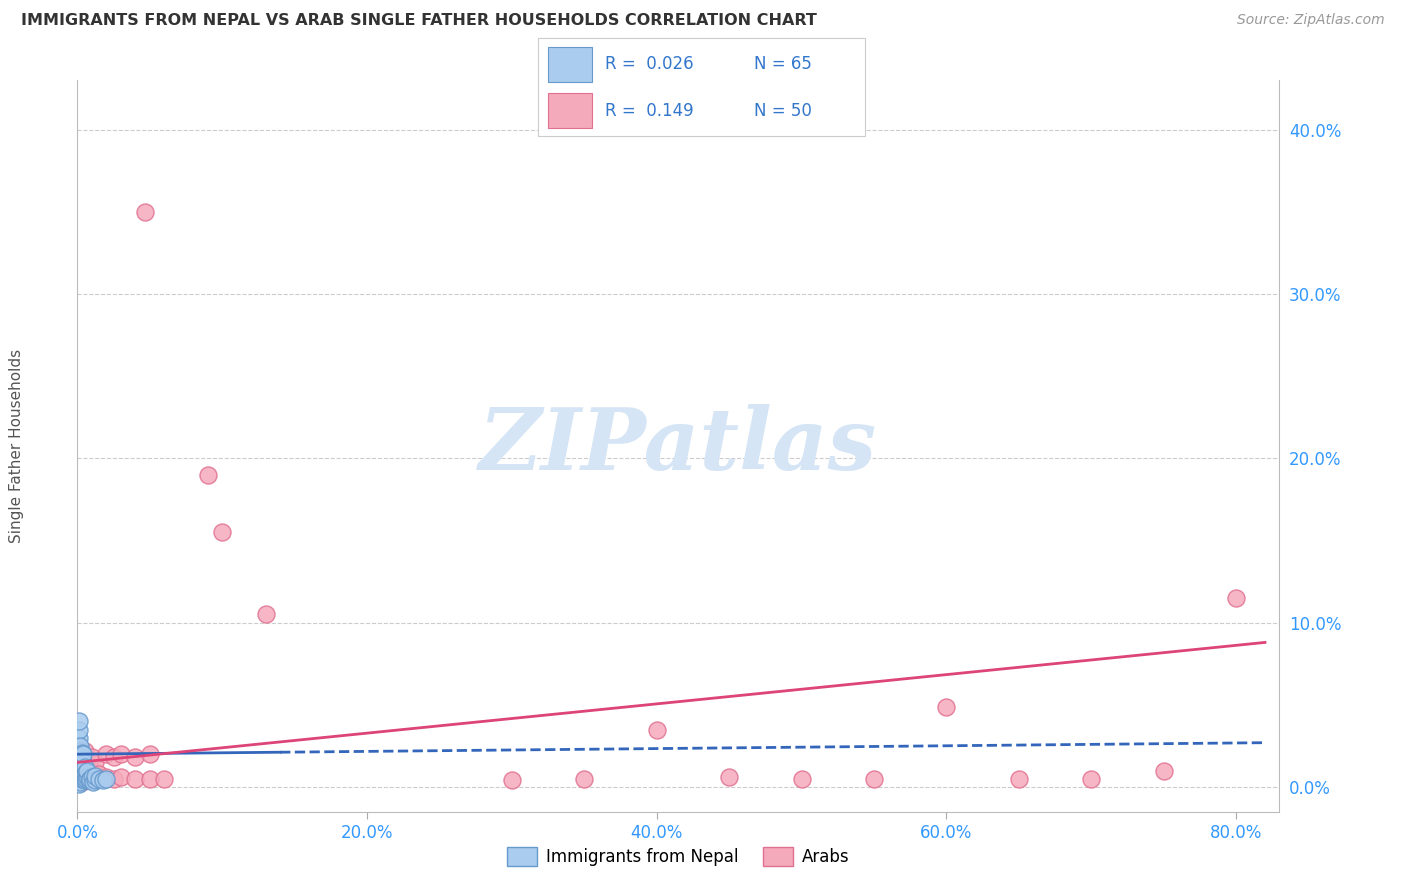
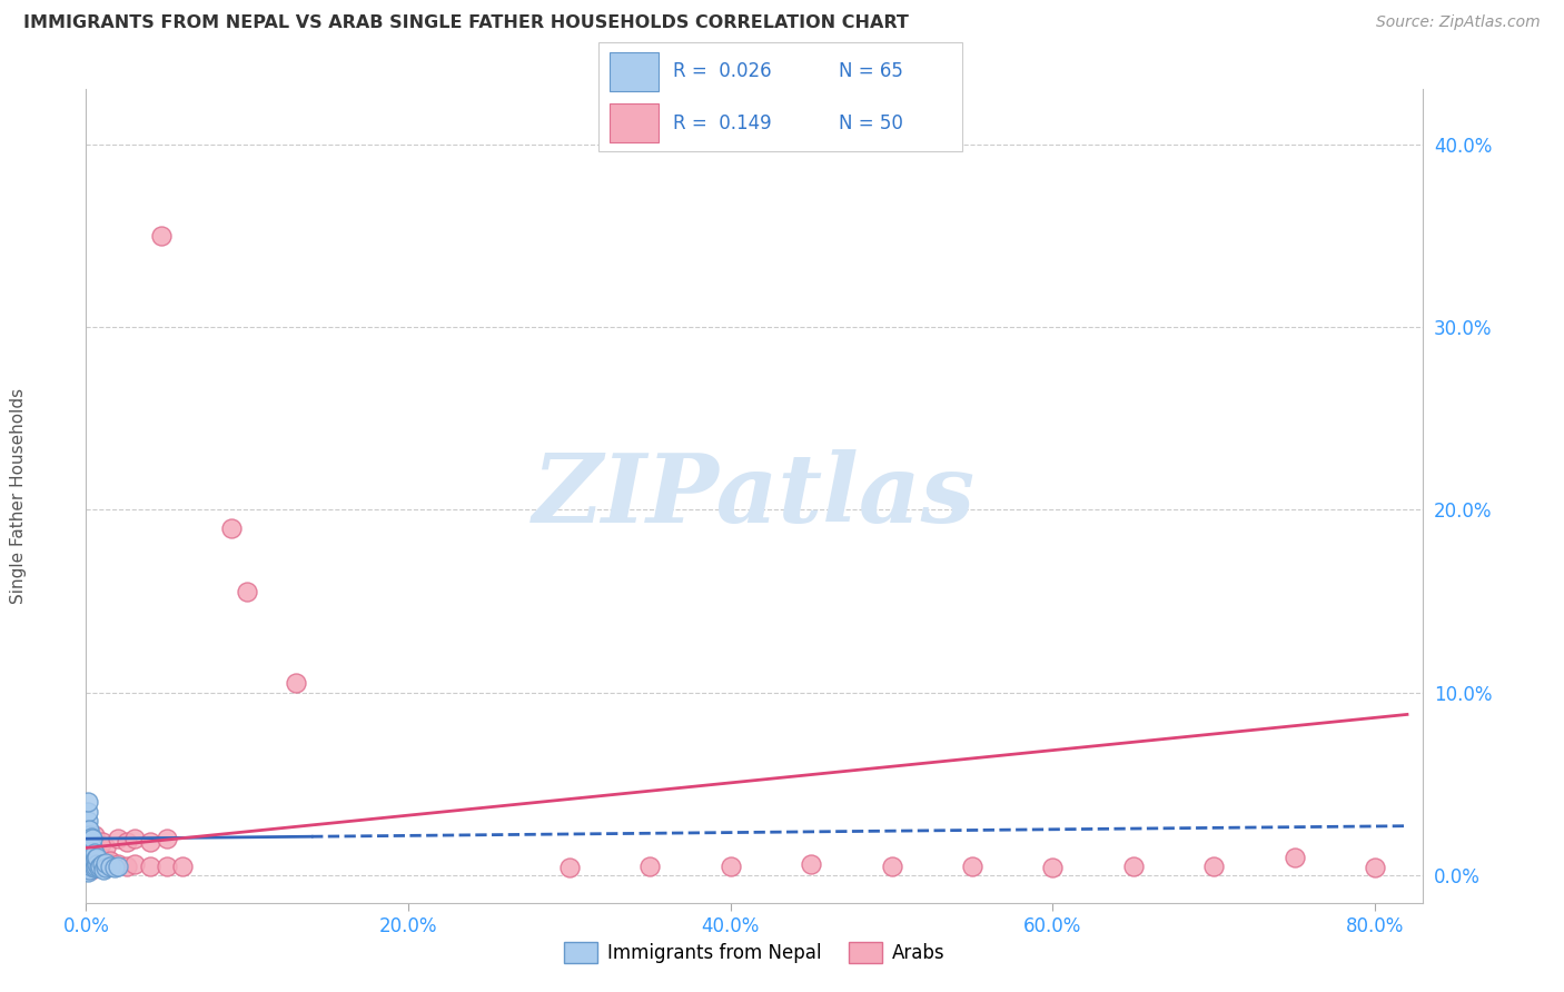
Arabs/40.0%: 3.5% -> 0.5%
Arabs/60.0%: 4.9% -> 0.4%
Arabs/80.0%: 11.5% -> 0.4%
